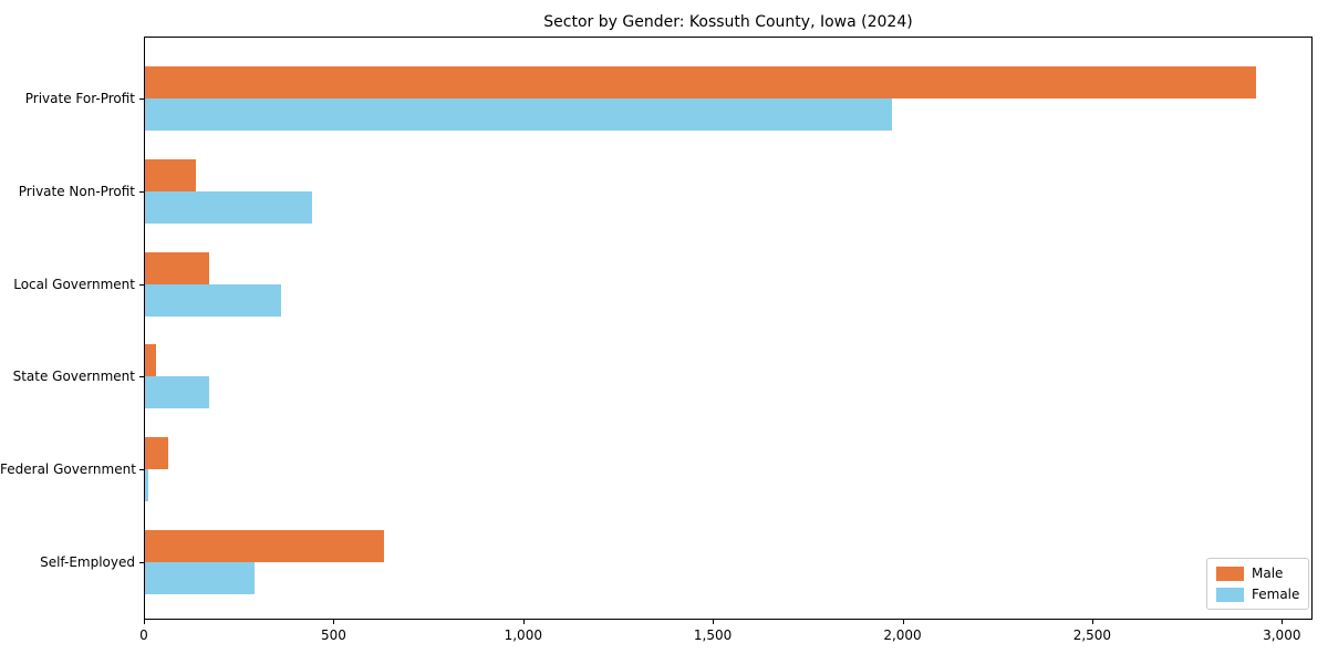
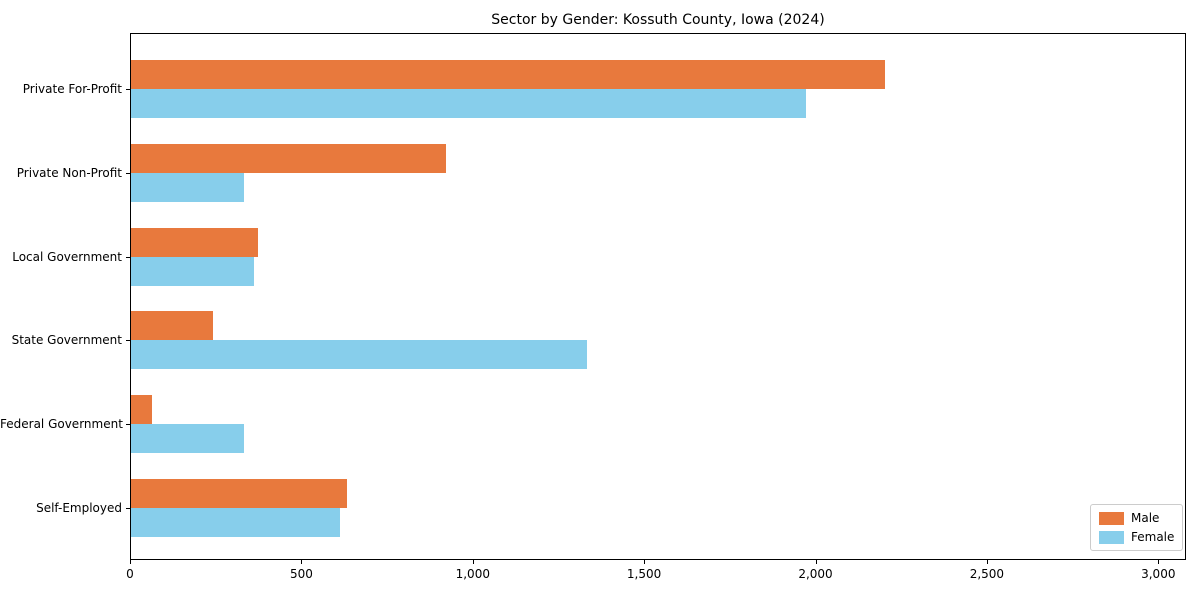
Male/Private For-Profit: 2930 -> 2200
Male/Private Non-Profit: 140 -> 920
Female/Private Non-Profit: 440 -> 330
Male/Local Government: 170 -> 370
Male/State Government: 30 -> 240
Female/State Government: 170 -> 1330
Female/Federal Government: 10 -> 330
Female/Self-Employed: 290 -> 610
